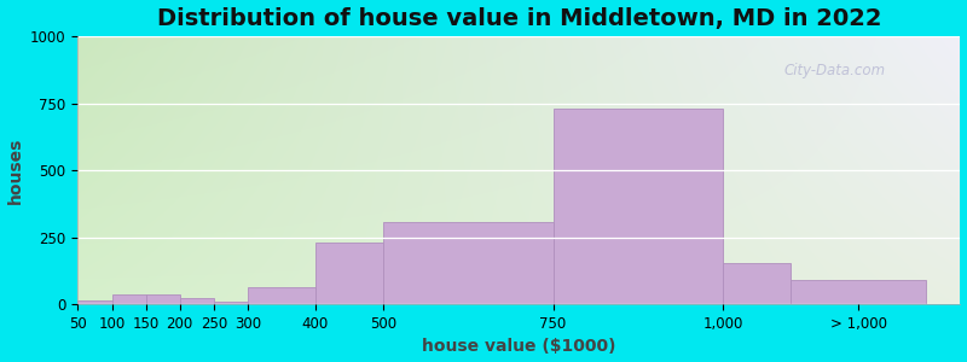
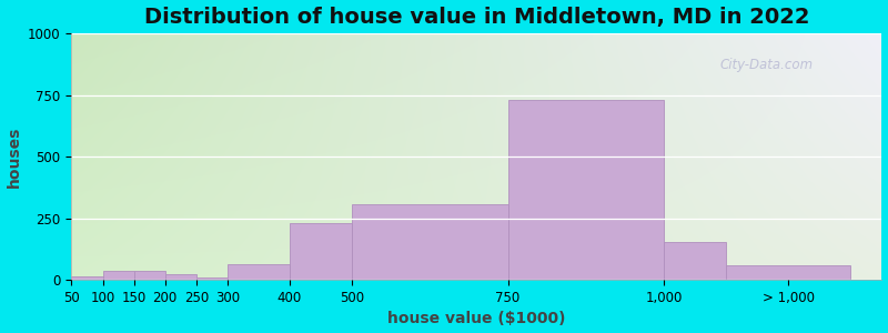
> 1,000: 90 -> 60
